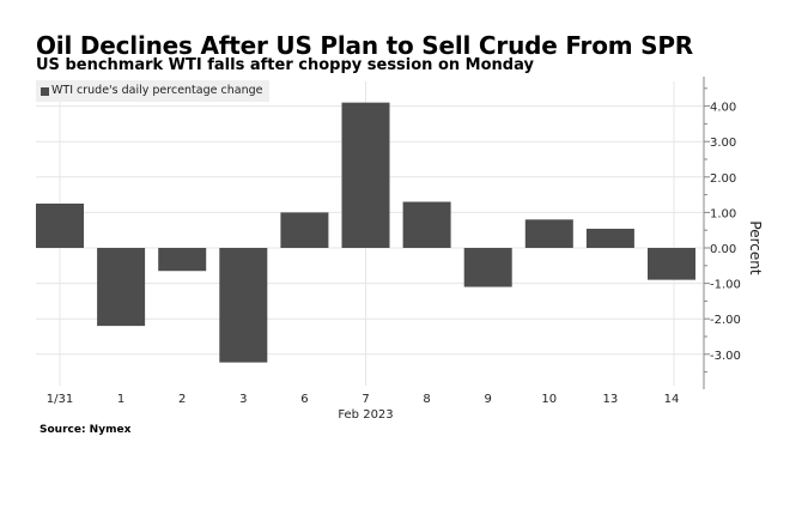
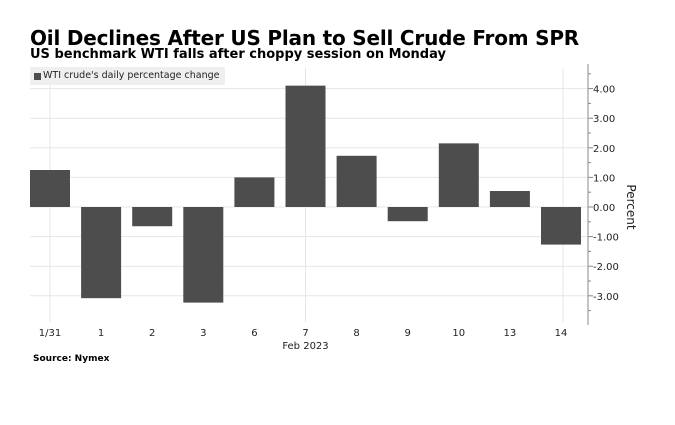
1: -2.2 -> -3.1
8: 1.3 -> 1.7
9: -1.1 -> -0.5
10: 0.8 -> 2.1
14: -0.9 -> -1.3
